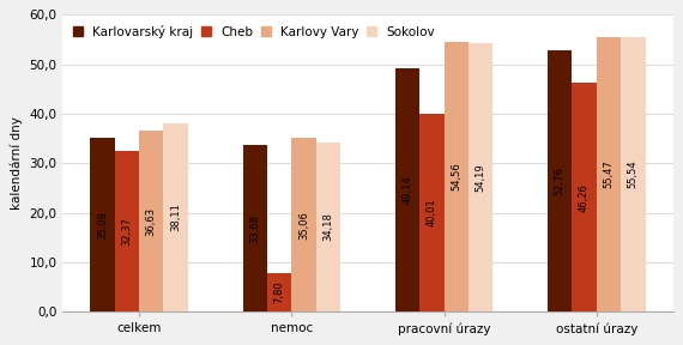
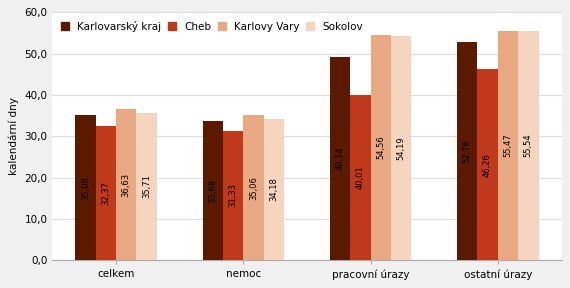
Sokolov/celkem: 38,11 -> 35,71
Cheb/nemoc: 7,80 -> 31,33
